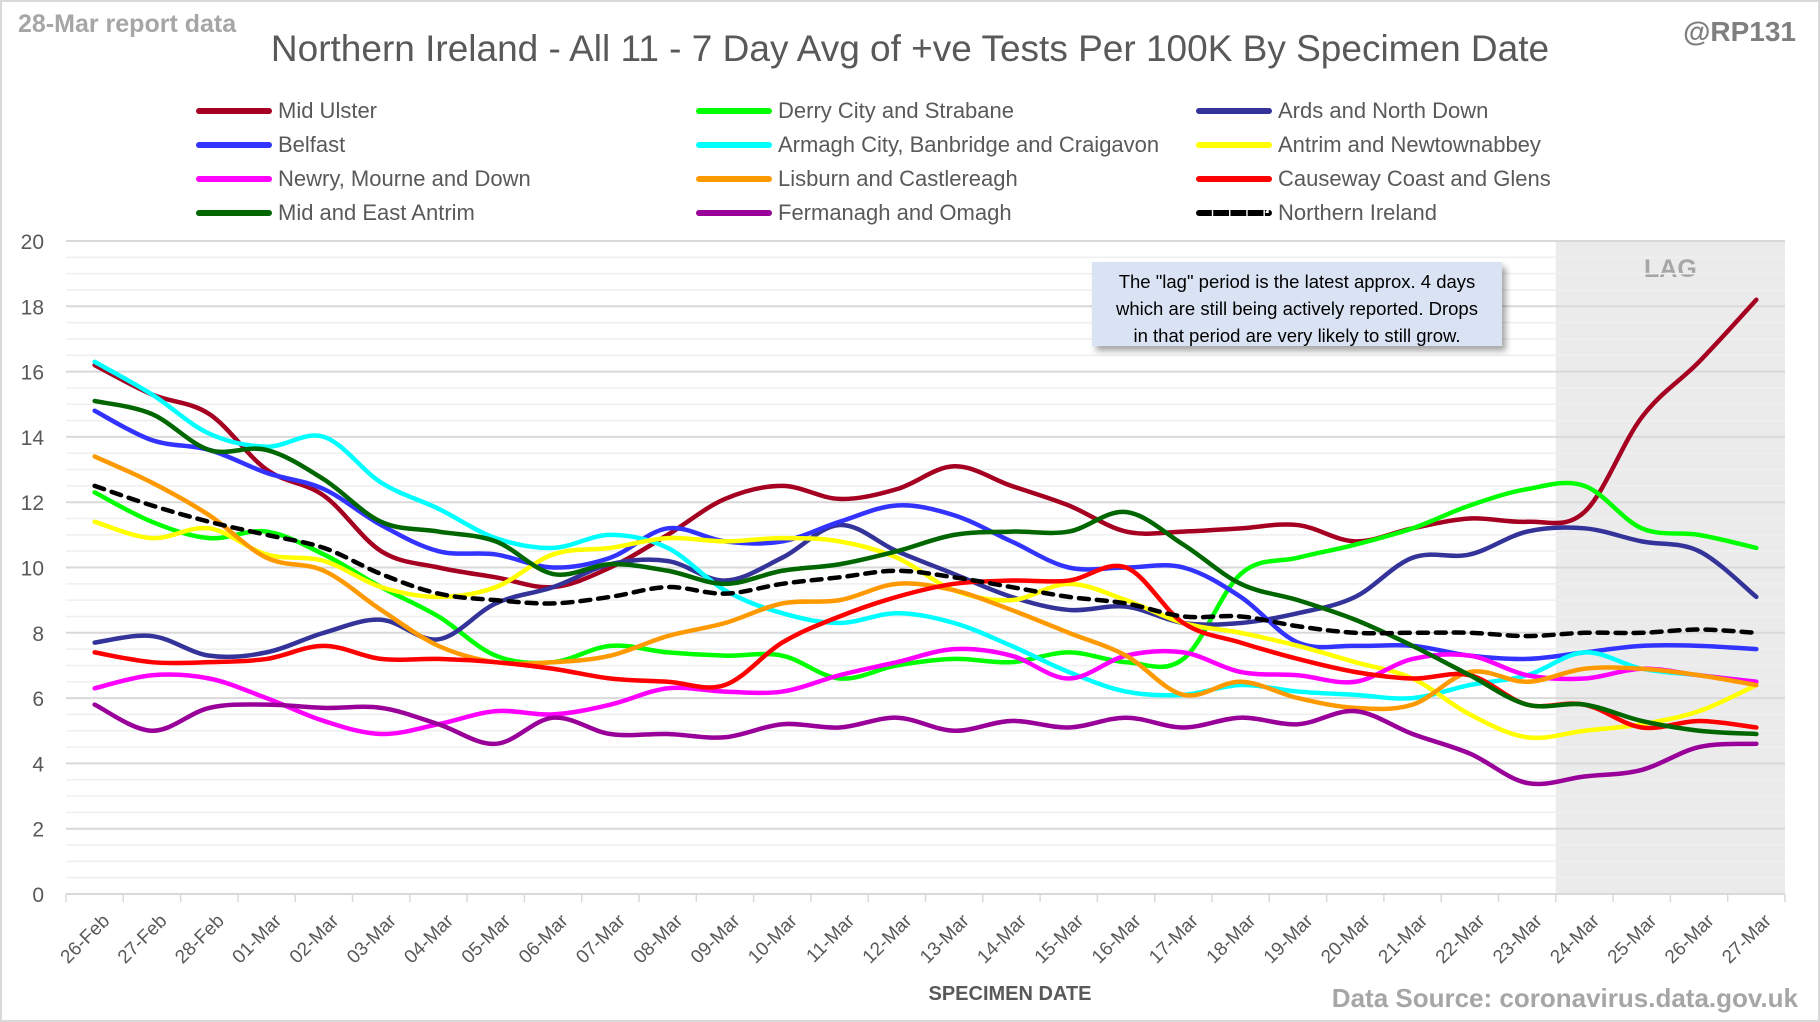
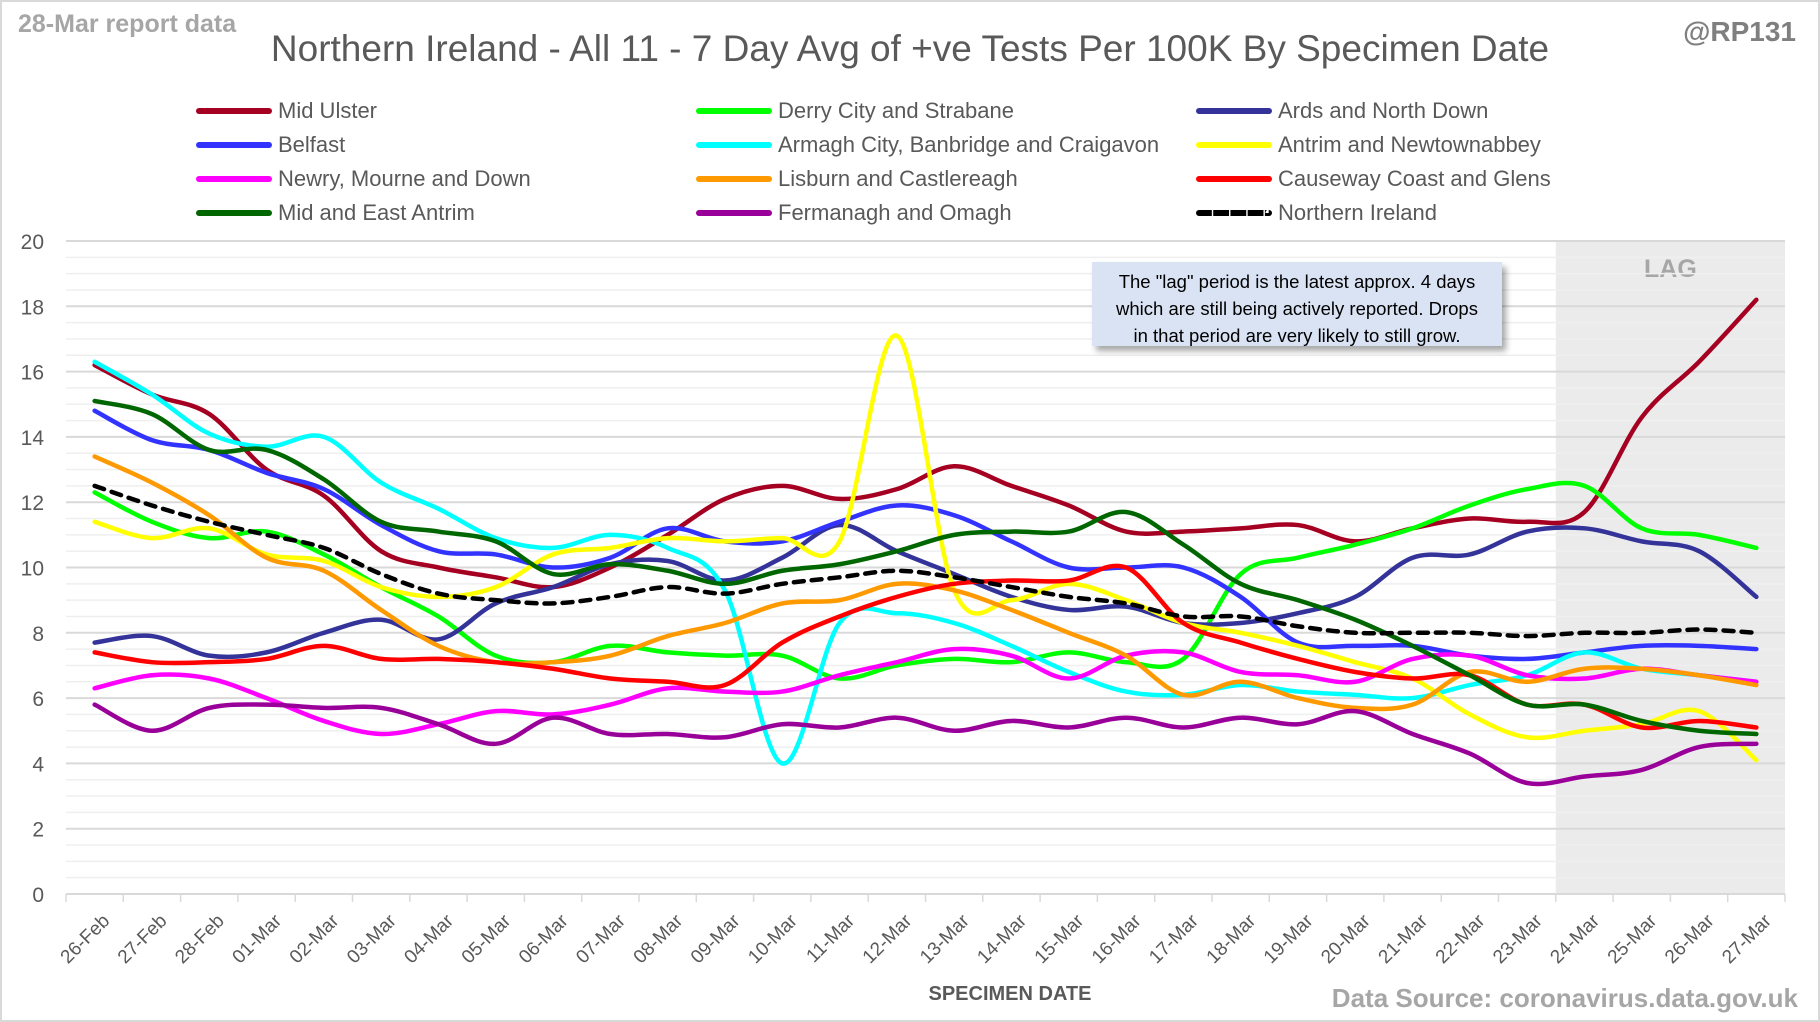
Armagh City, Banbridge and Craigavon/10-Mar: 8.6 -> 4.0
Antrim and Newtownabbey/12-Mar: 10.3 -> 17.1
Antrim and Newtownabbey/27-Mar: 6.4 -> 4.1
